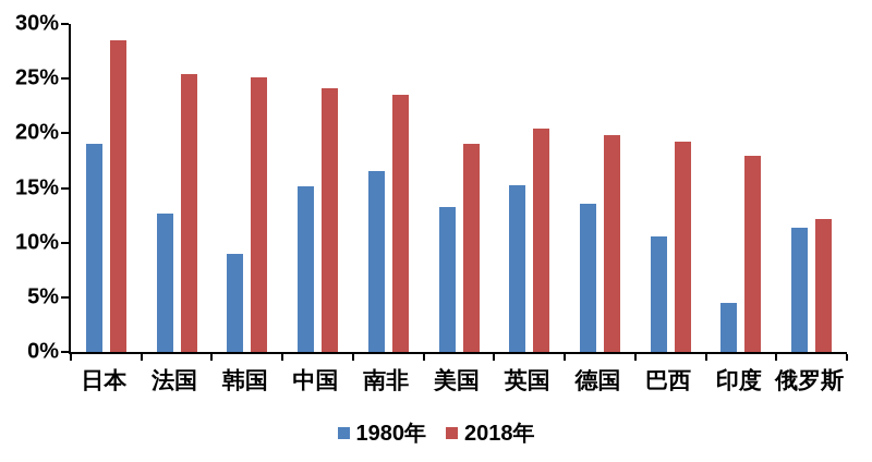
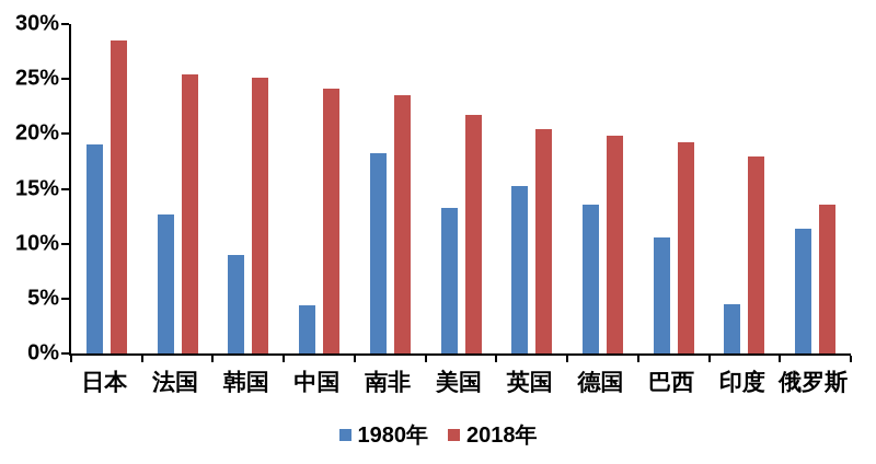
1980年/中国: 15.2% -> 4.4%
1980年/南非: 16.5% -> 18.2%
2018年/美国: 19.0% -> 21.7%
2018年/俄罗斯: 12.2% -> 13.6%
